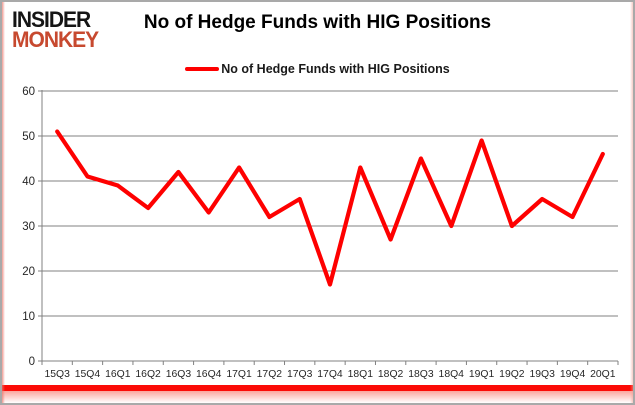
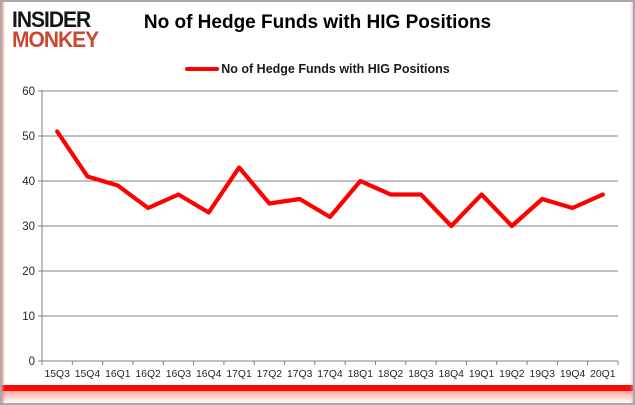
16Q3: 42 -> 37
17Q2: 32 -> 35
17Q4: 17 -> 32
18Q1: 43 -> 40
18Q2: 27 -> 37
18Q3: 45 -> 37
19Q1: 49 -> 37
19Q4: 32 -> 34
20Q1: 46 -> 37
